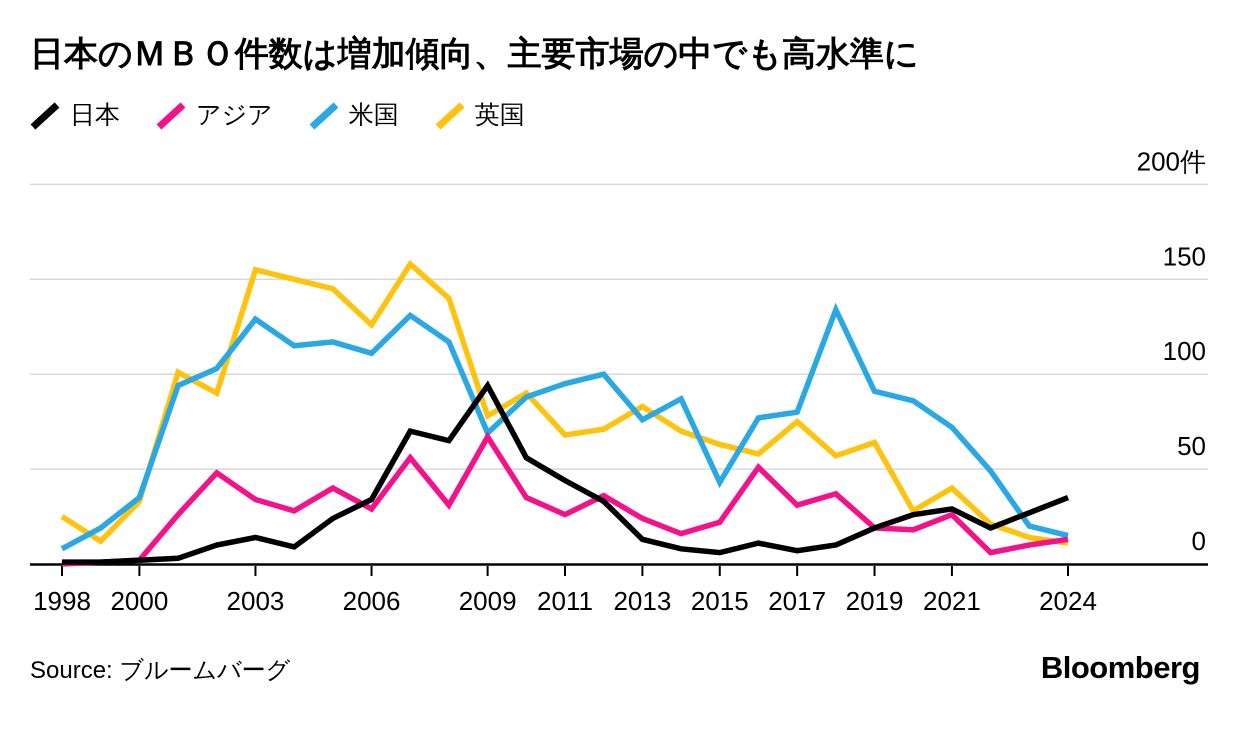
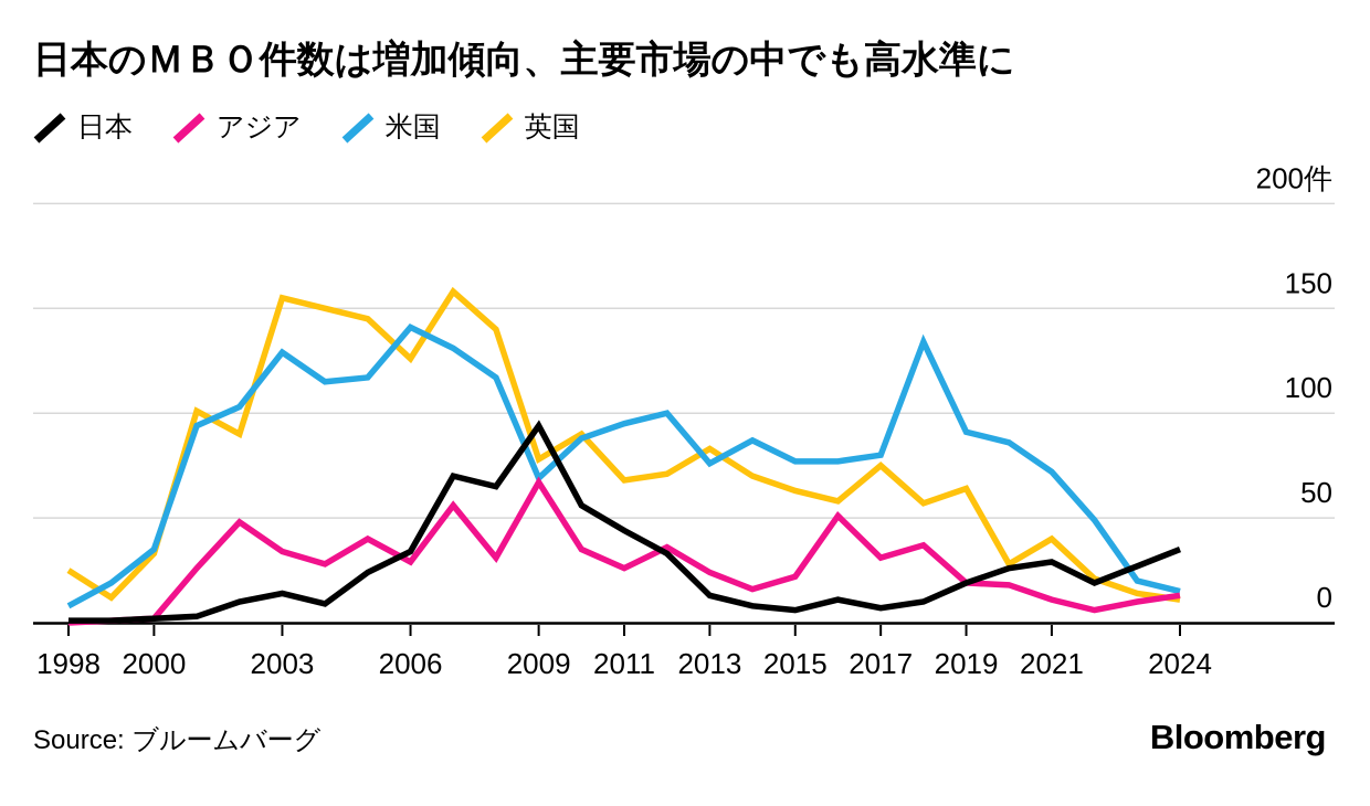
米国/2006: 111 -> 141
米国/2015: 43 -> 77
アジア/2021: 26 -> 11
